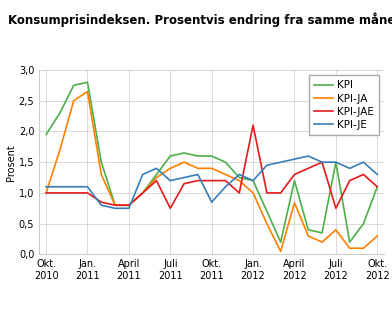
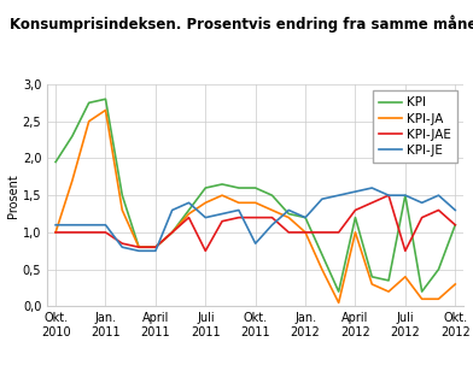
KPI-JAE/Jan. 2012: 2,10 -> 1,00
KPI-JA/April 2012: 0,84 -> 1,00
